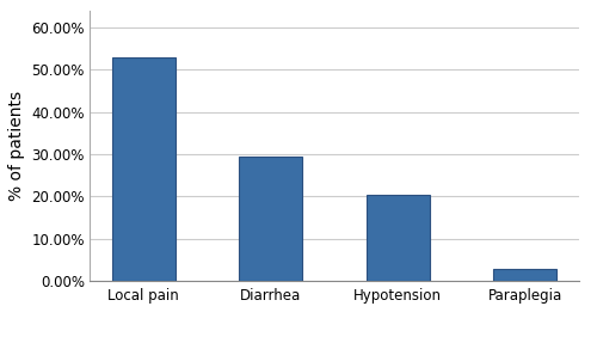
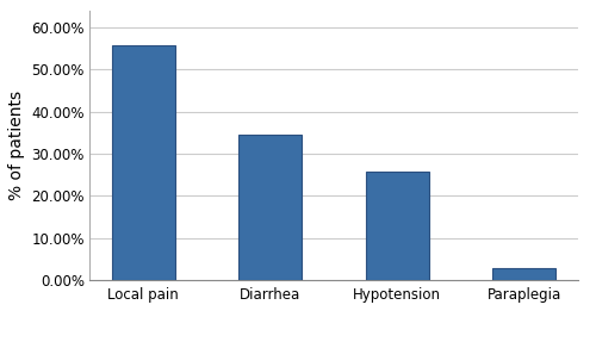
Local pain: 53.0% -> 55.8%
Diarrhea: 29.5% -> 34.5%
Hypotension: 20.5% -> 25.8%
